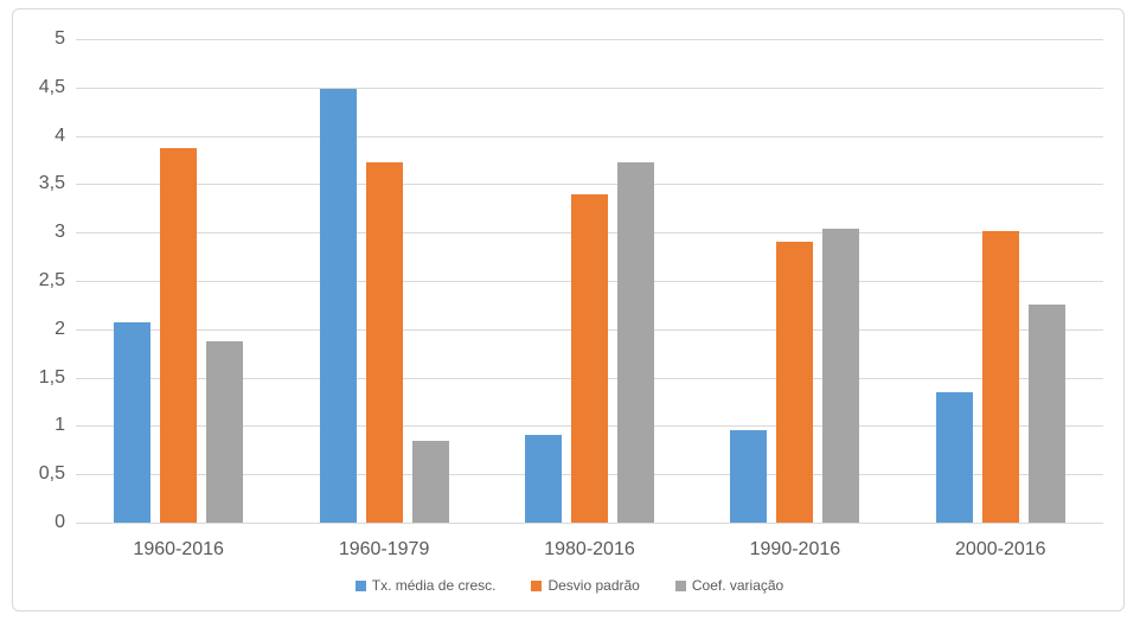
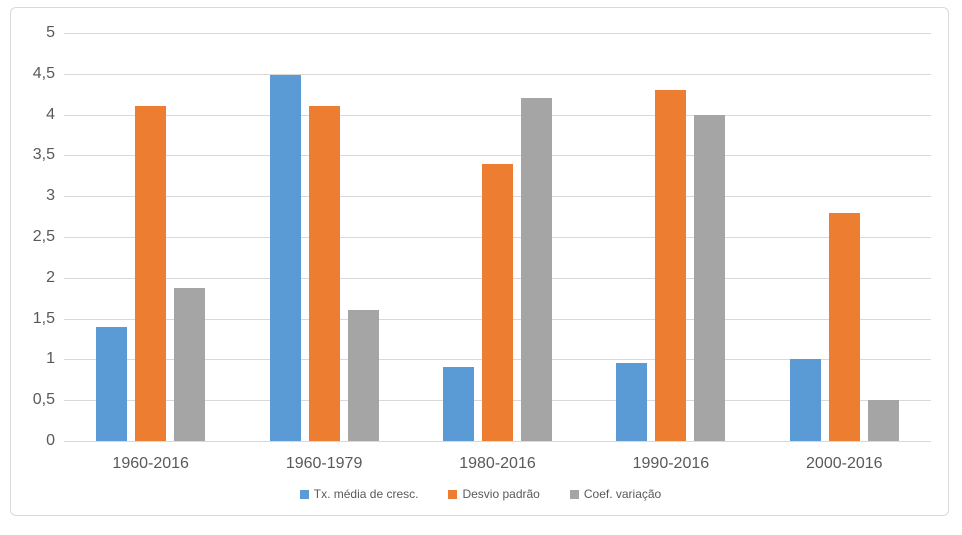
Tx. média de cresc./1960-2016: 2.1 -> 1.4
Desvio padrão/1960-2016: 3.9 -> 4.1
Desvio padrão/1960-1979: 3.7 -> 4.1
Coef. variação/1960-1979: 0.8 -> 1.6
Coef. variação/1980-2016: 3.7 -> 4.2
Desvio padrão/1990-2016: 2.9 -> 4.3
Coef. variação/1990-2016: 3.0 -> 4.0
Tx. média de cresc./2000-2016: 1.4 -> 1.0
Desvio padrão/2000-2016: 3.0 -> 2.8
Coef. variação/2000-2016: 2.3 -> 0.5
